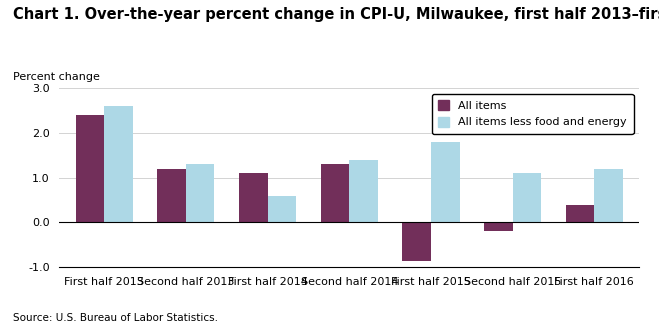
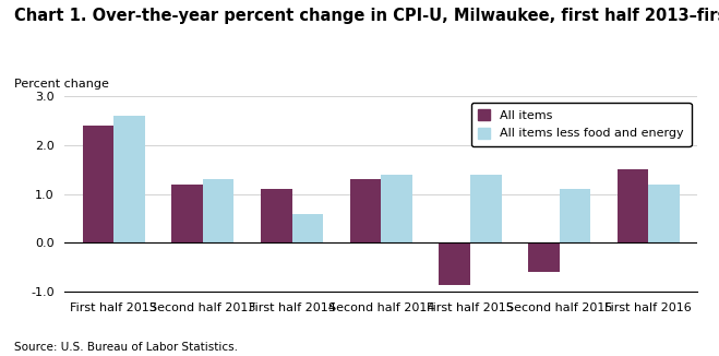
All items less food and energy/First half 2015: 1.8 -> 1.4
All items/Second half 2015: -0.20 -> -0.60
All items/First half 2016: 0.40 -> 1.50
